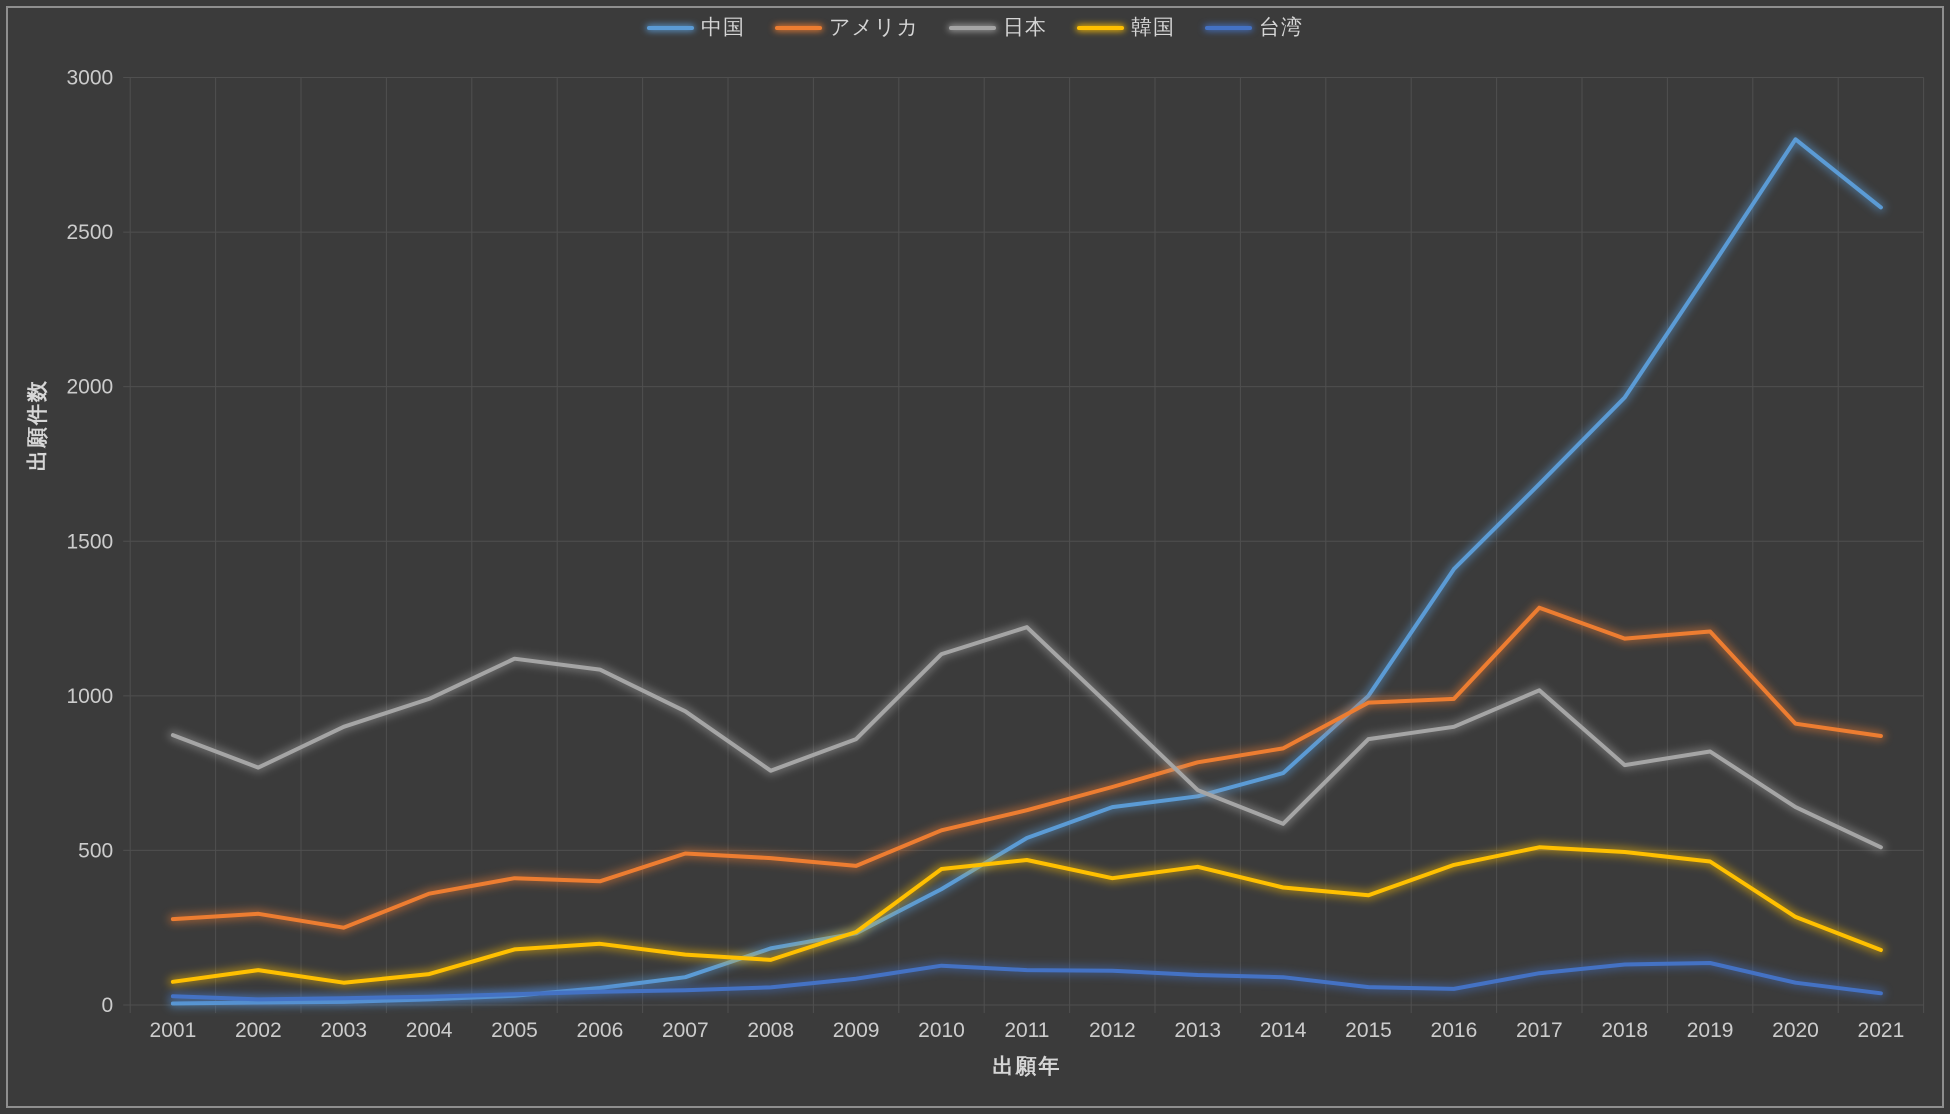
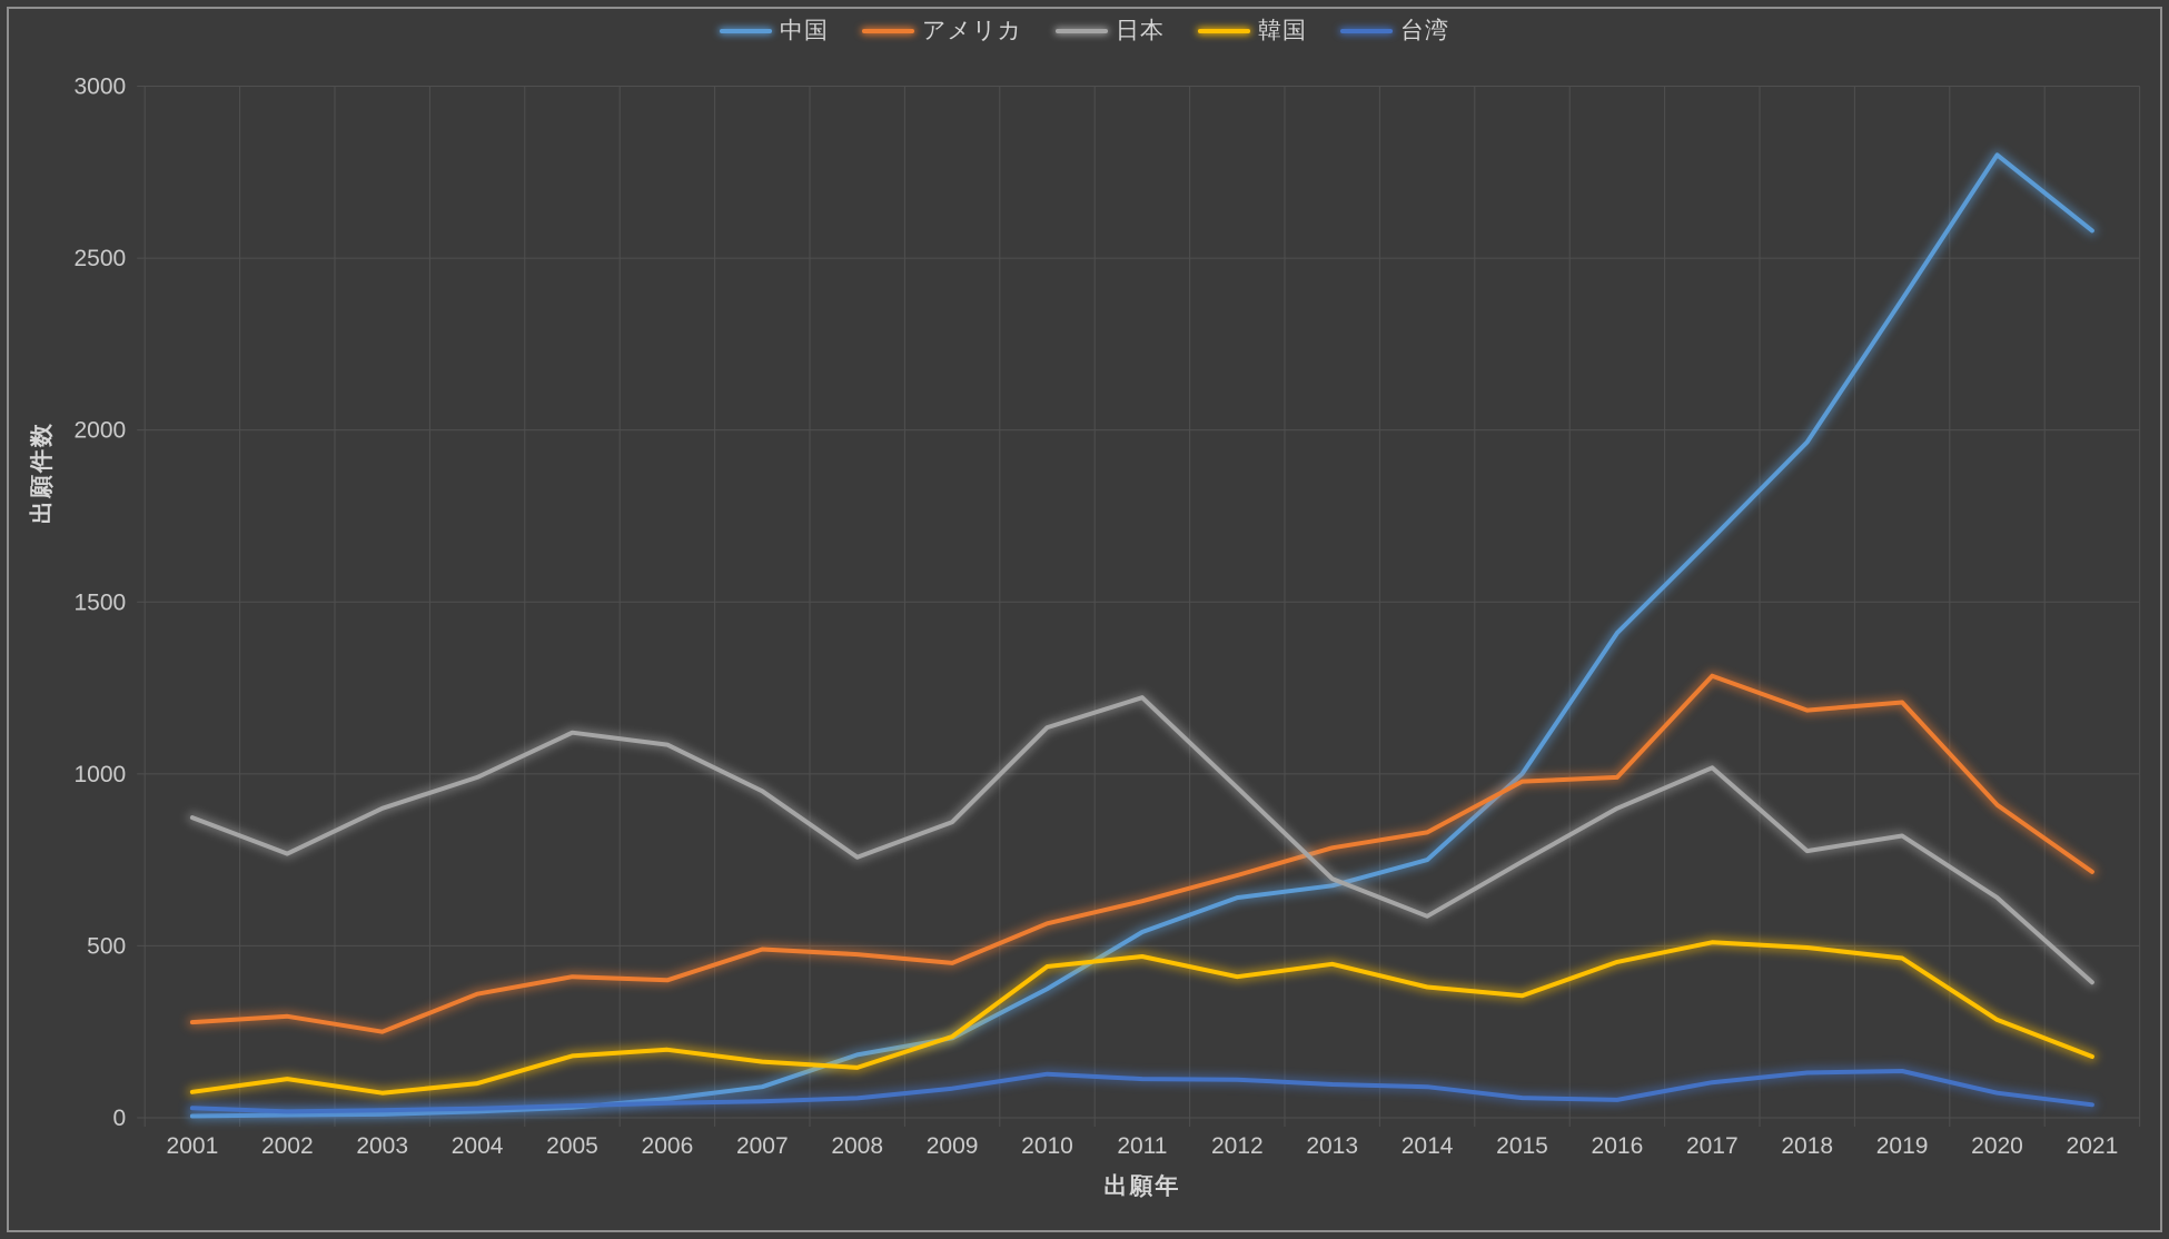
日本/2015: 860 -> 740
アメリカ/2021: 870 -> 720
日本/2021: 510 -> 390
